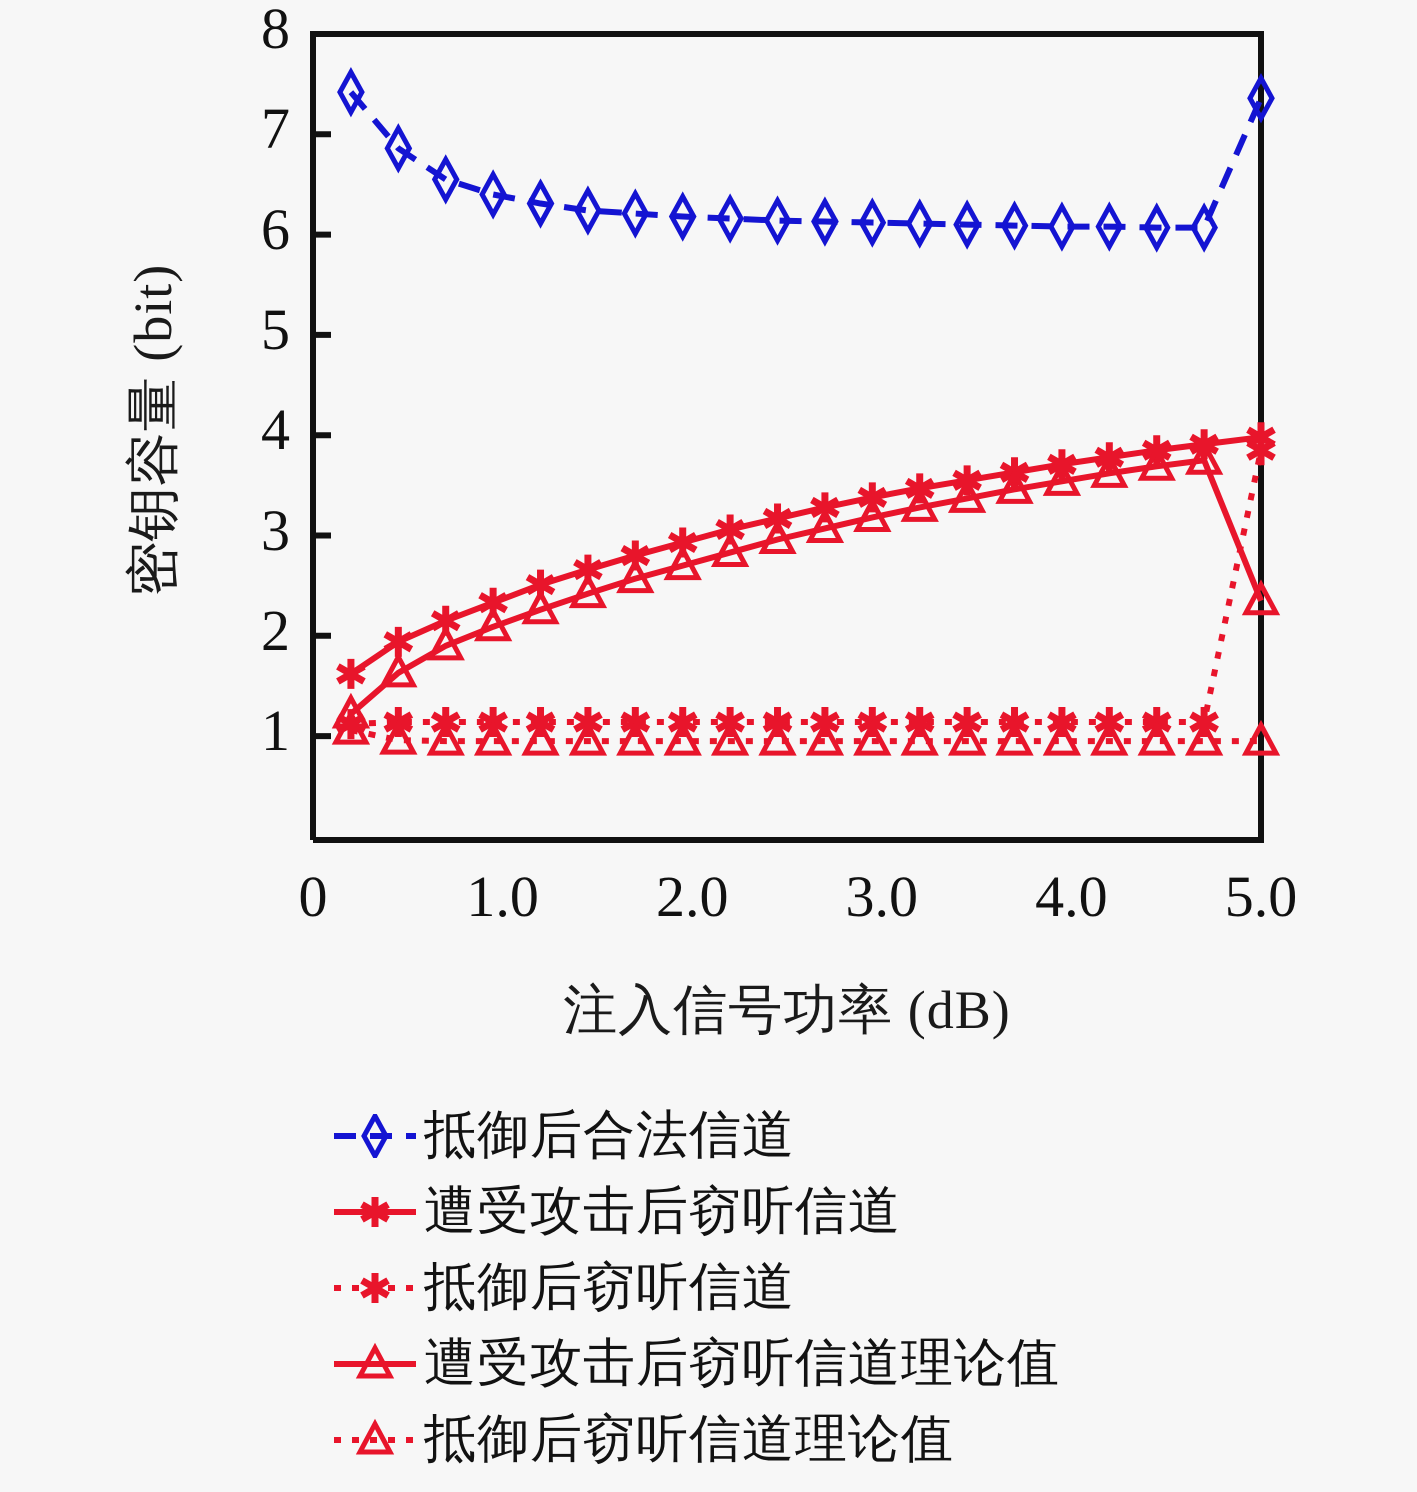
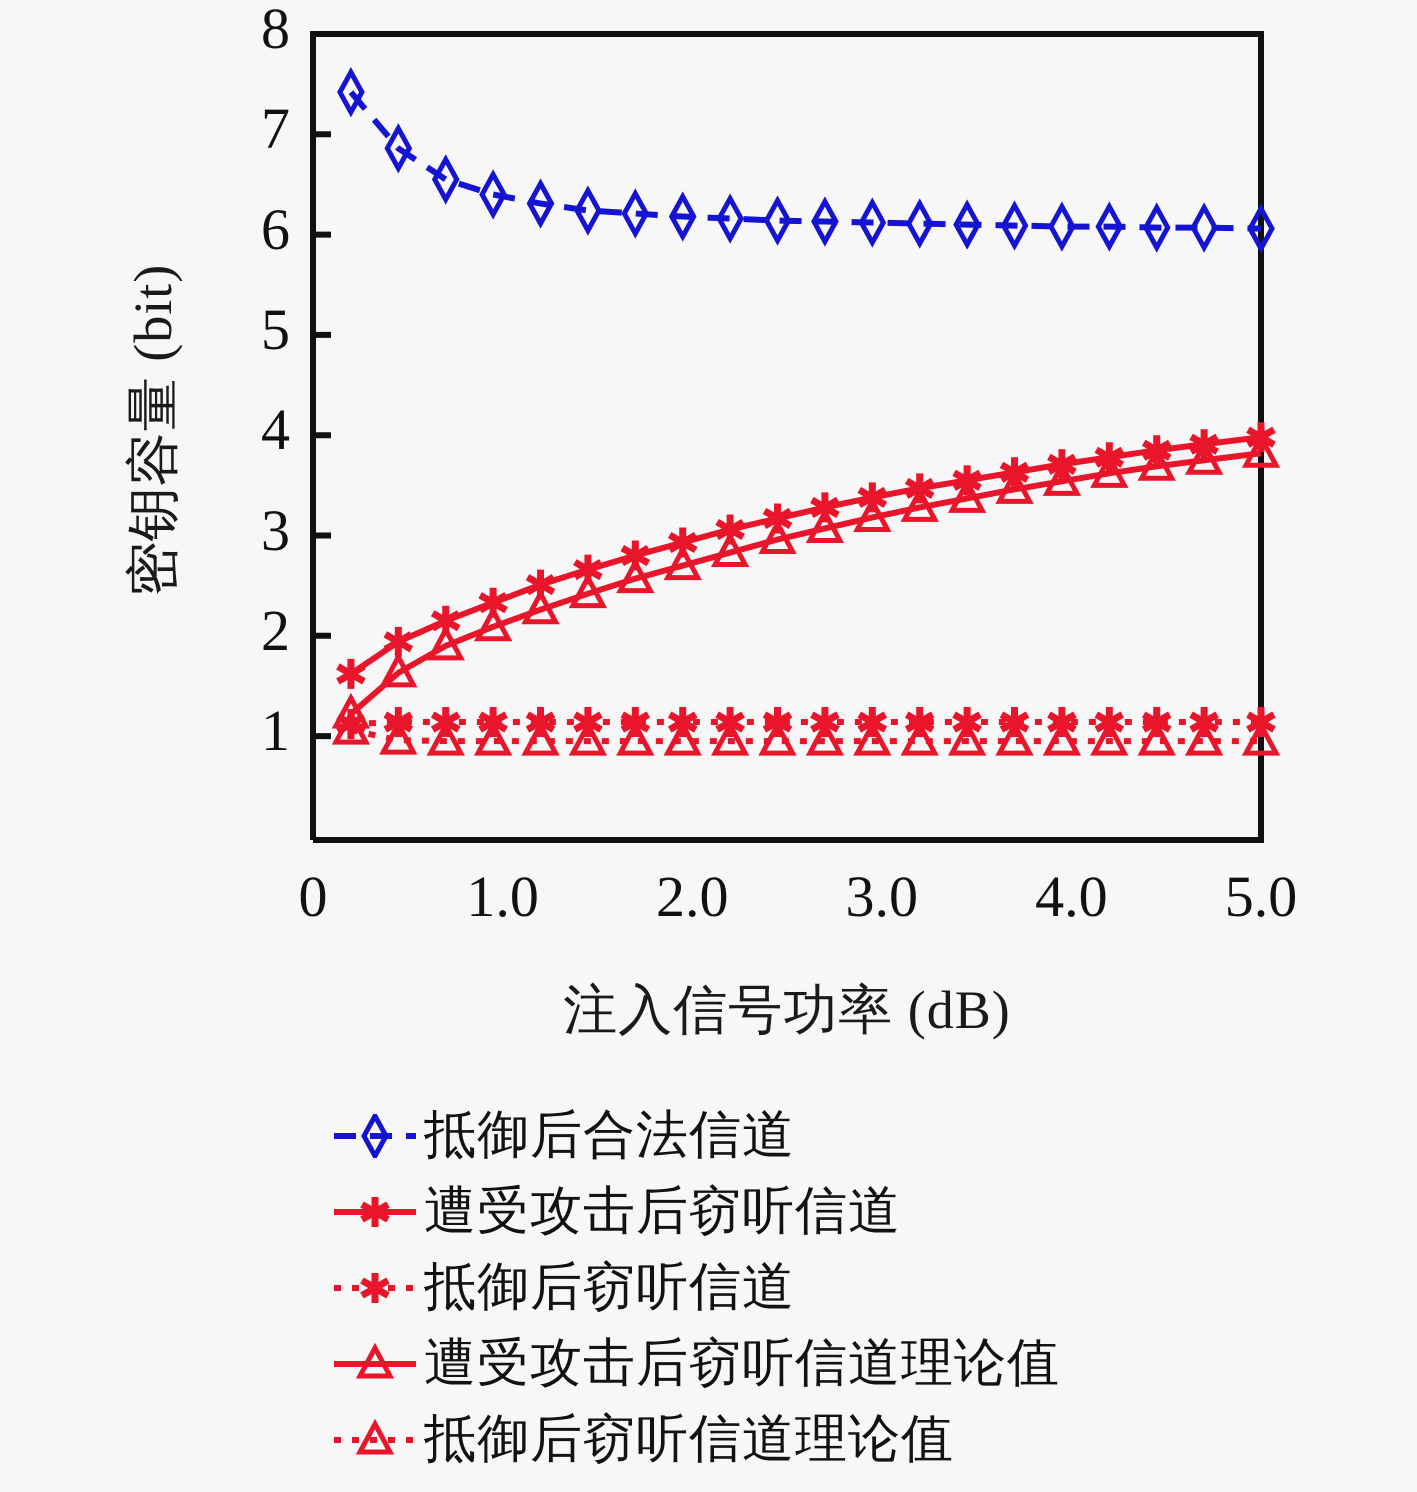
抵御后合法信道/5.0: 7.36 -> 6.06
抵御后窃听信道/5.0: 3.85 -> 1.14
遭受攻击后窃听信道理论值/5.0: 2.35 -> 3.82
